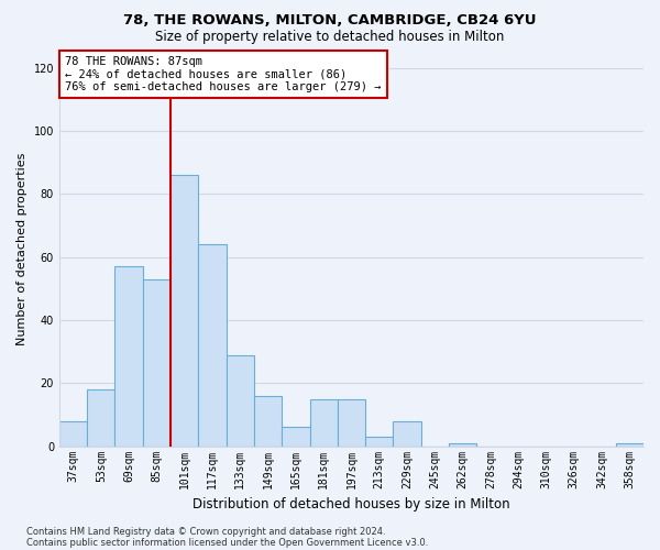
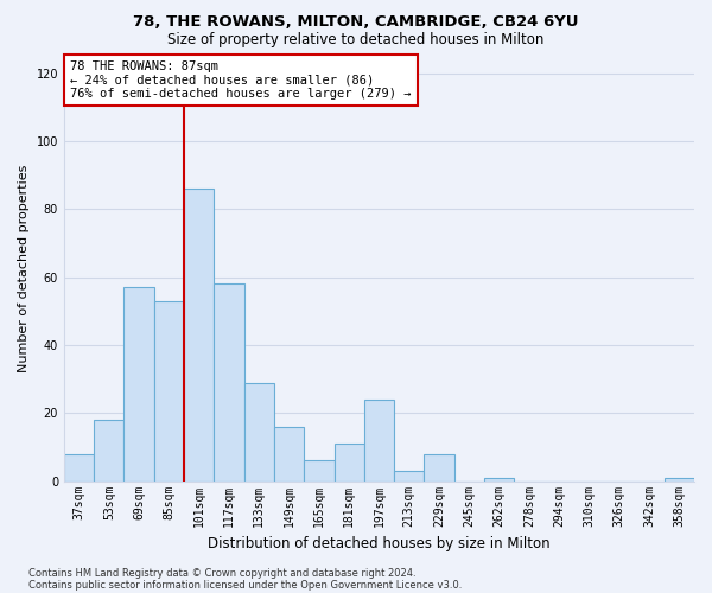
117sqm: 64 -> 58
181sqm: 15 -> 11
197sqm: 15 -> 24
